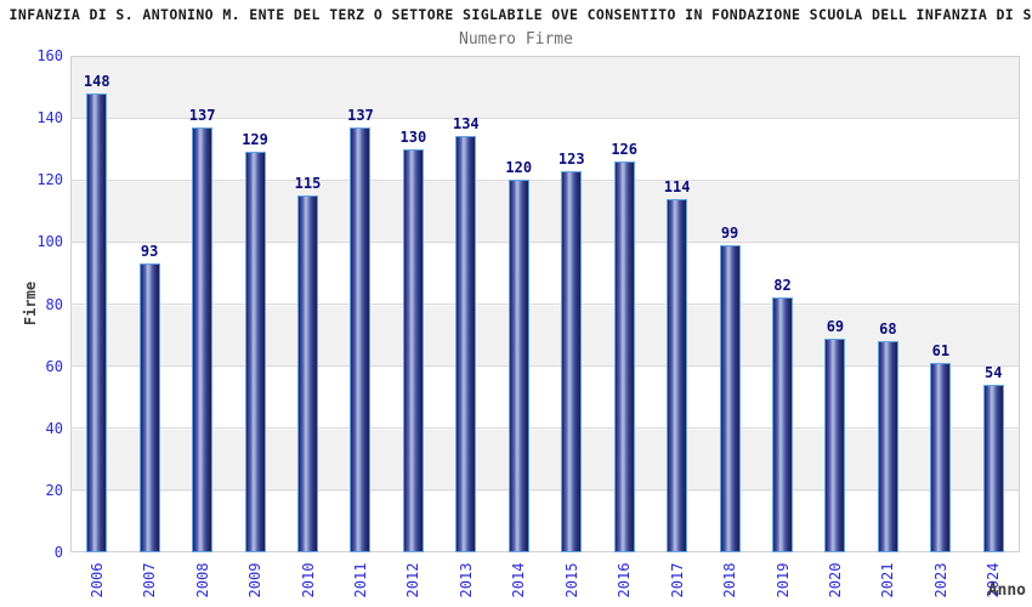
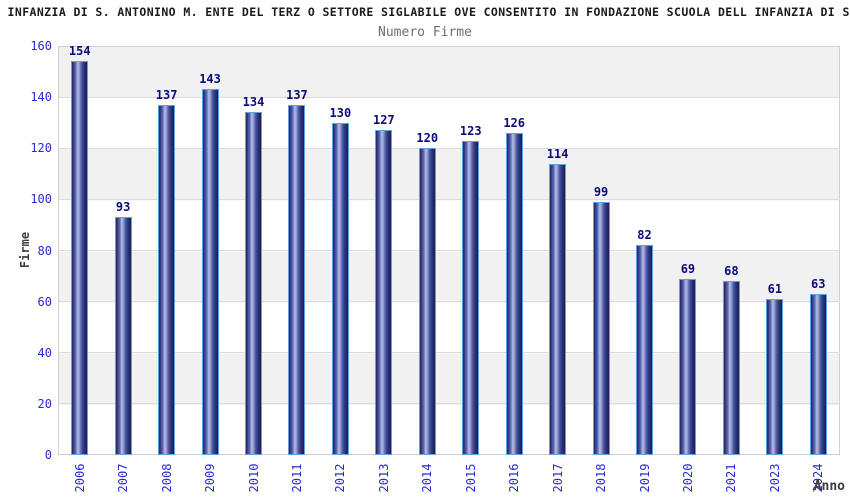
2006: 148 -> 154
2009: 129 -> 143
2010: 115 -> 134
2013: 134 -> 127
2024: 54 -> 63
